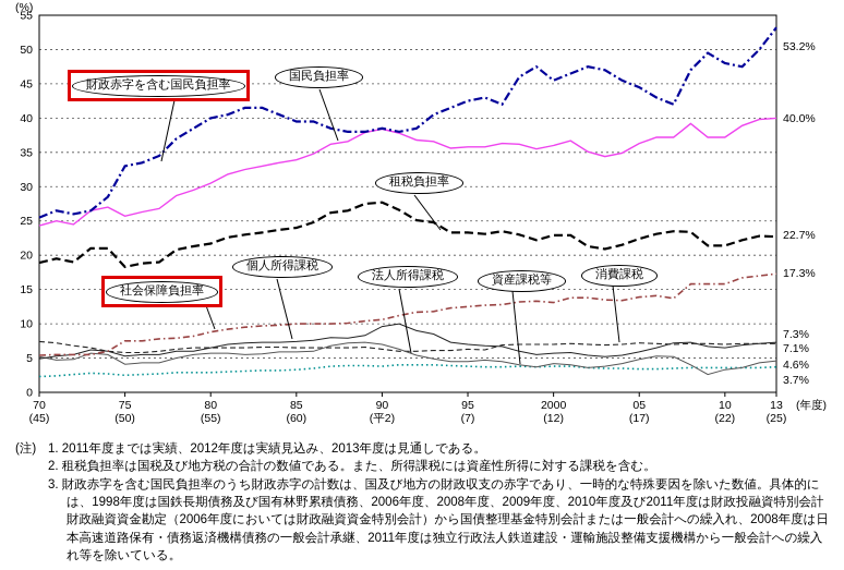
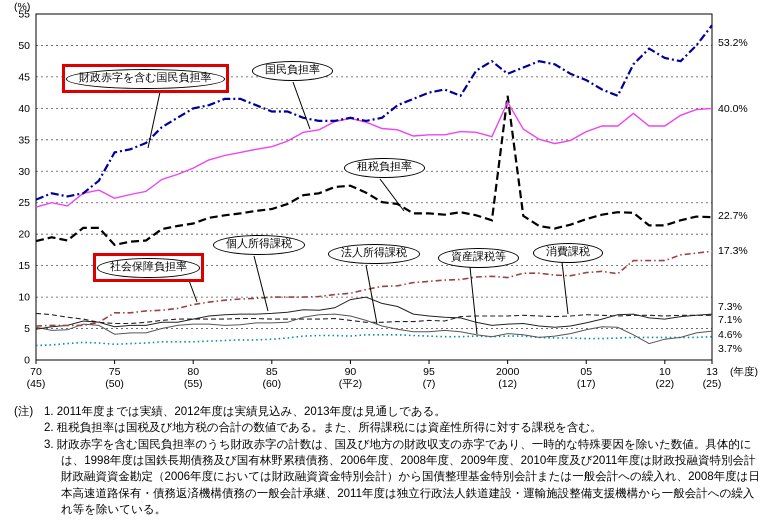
租税負担率/2000: 23 -> 42
国民負担率/2000: 36 -> 41
